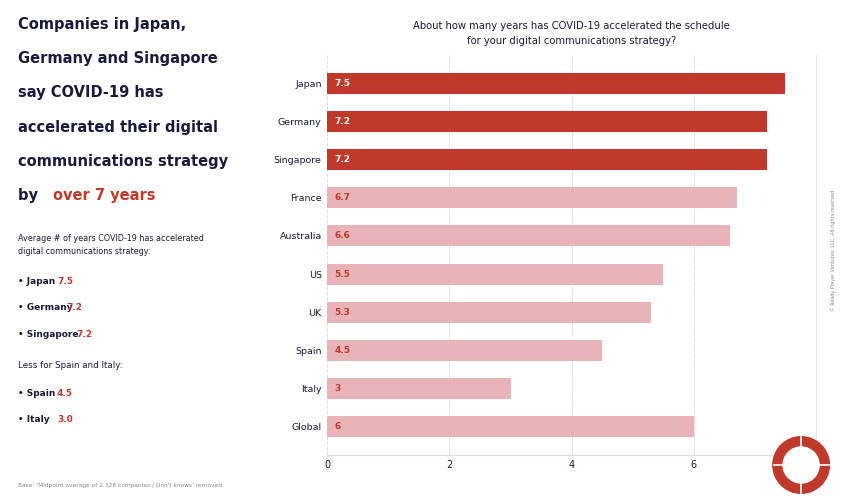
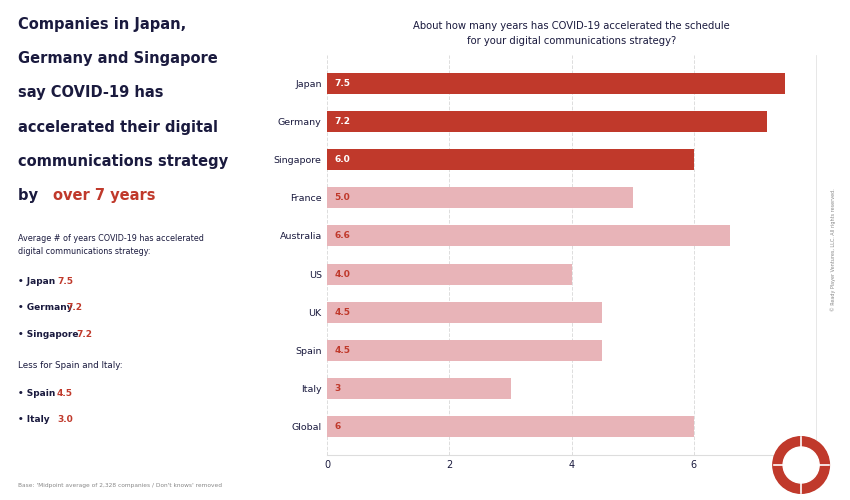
Singapore: 7.2 -> 6.0
France: 6.7 -> 5.0
US: 5.5 -> 4.0
UK: 5.3 -> 4.5
